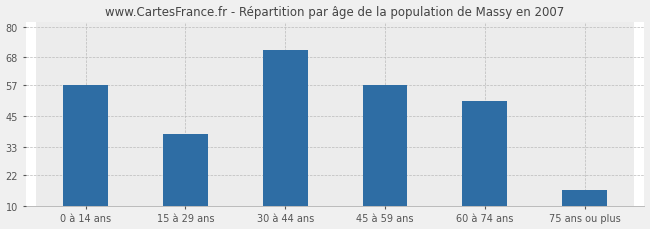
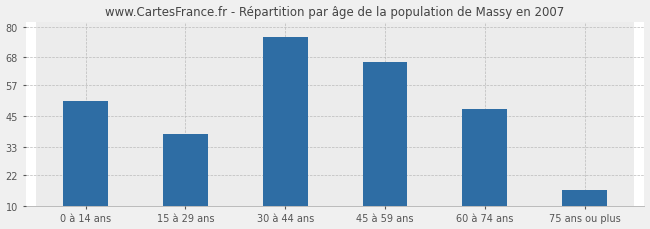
0 à 14 ans: 57 -> 51
30 à 44 ans: 71 -> 76
45 à 59 ans: 57 -> 66
60 à 74 ans: 51 -> 48
